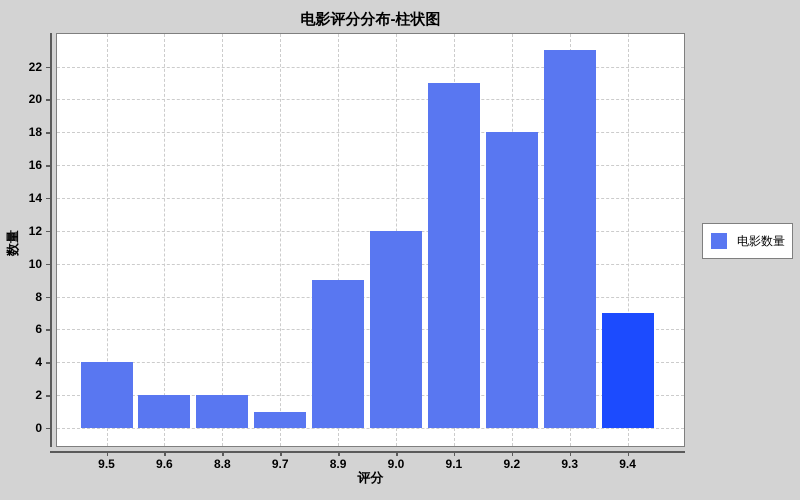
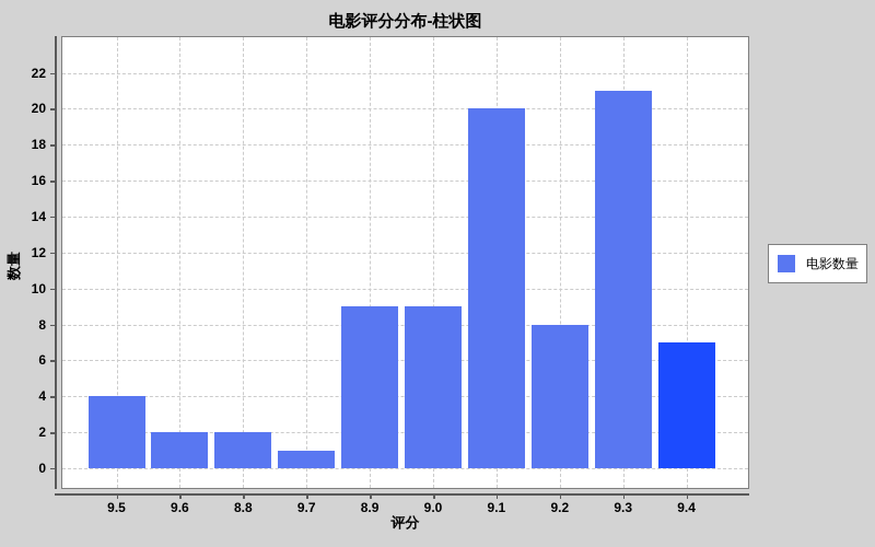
9.0: 12 -> 9
9.1: 21 -> 20
9.2: 18 -> 8
9.3: 23 -> 21
